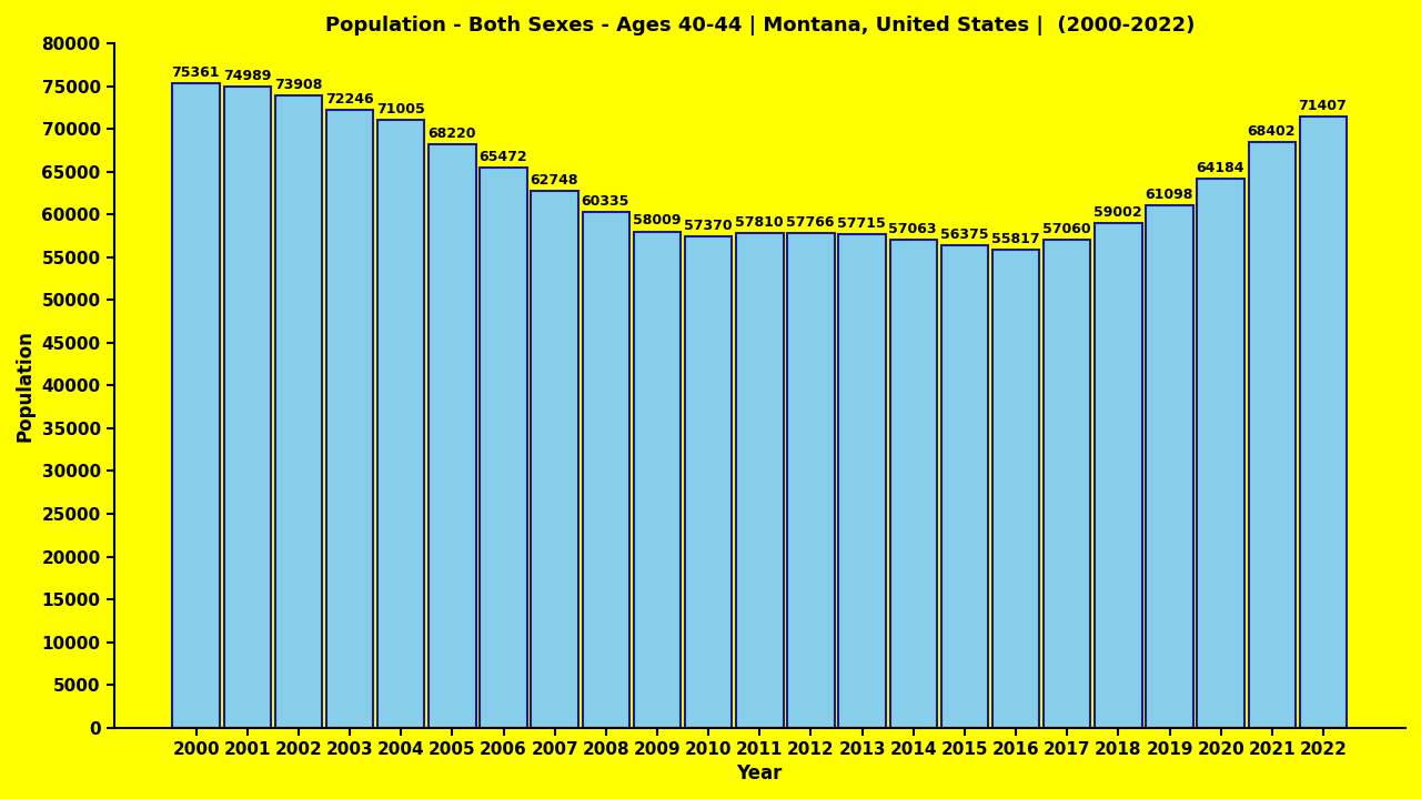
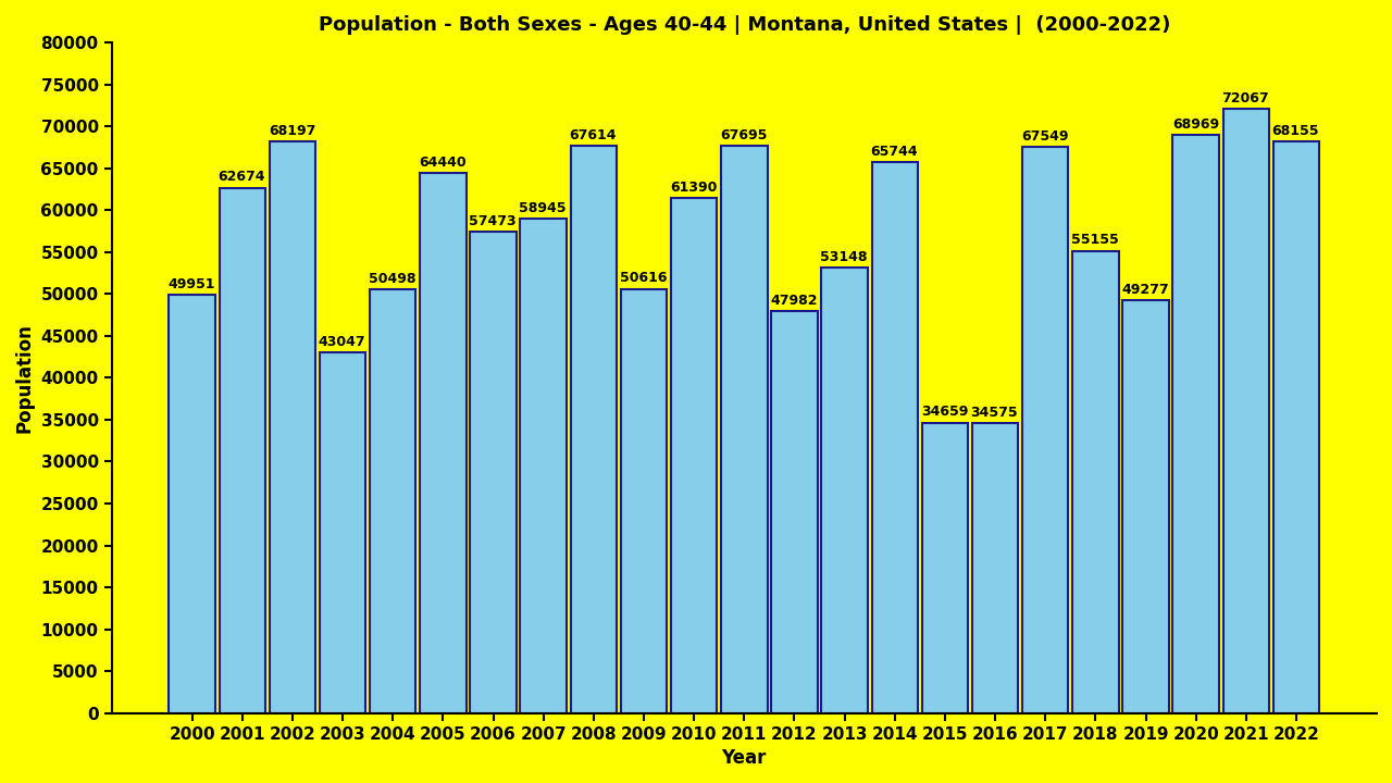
2000: 75361 -> 49951
2001: 74989 -> 62674
2002: 73908 -> 68197
2003: 72246 -> 43047
2004: 71005 -> 50498
2005: 68220 -> 64440
2006: 65472 -> 57473
2007: 62748 -> 58945
2008: 60335 -> 67614
2009: 58009 -> 50616
2010: 57370 -> 61390
2011: 57810 -> 67695
2012: 57766 -> 47982
2013: 57715 -> 53148
2014: 57063 -> 65744
2015: 56375 -> 34659
2016: 55817 -> 34575
2017: 57060 -> 67549
2018: 59002 -> 55155
2019: 61098 -> 49277
2020: 64184 -> 68969
2021: 68402 -> 72067
2022: 71407 -> 68155
